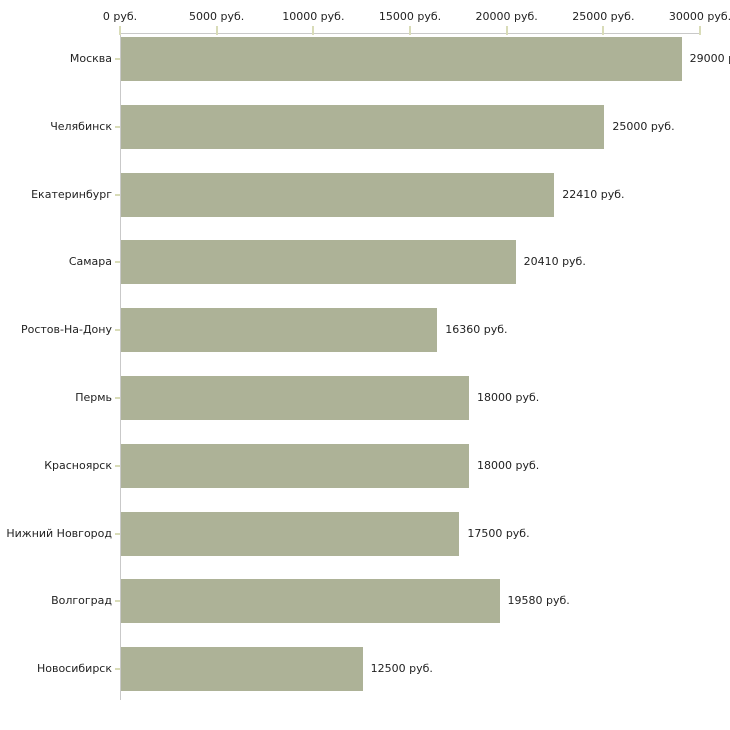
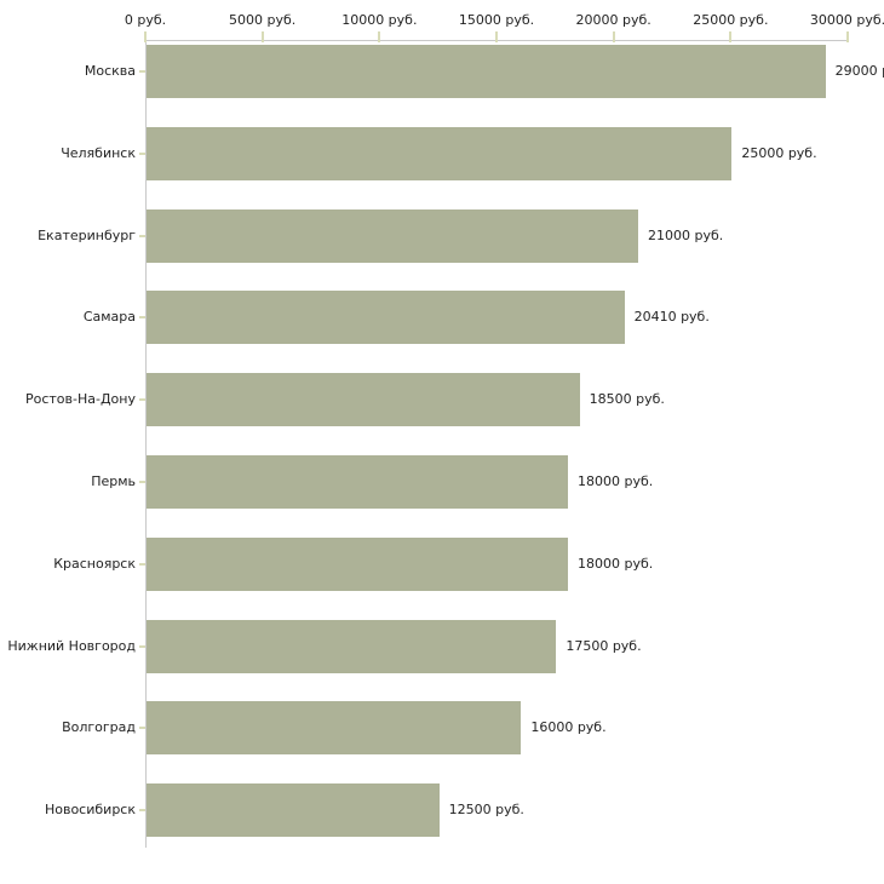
Екатеринбург: 22410 -> 21000
Ростов-На-Дону: 16360 -> 18500
Волгоград: 19580 -> 16000
